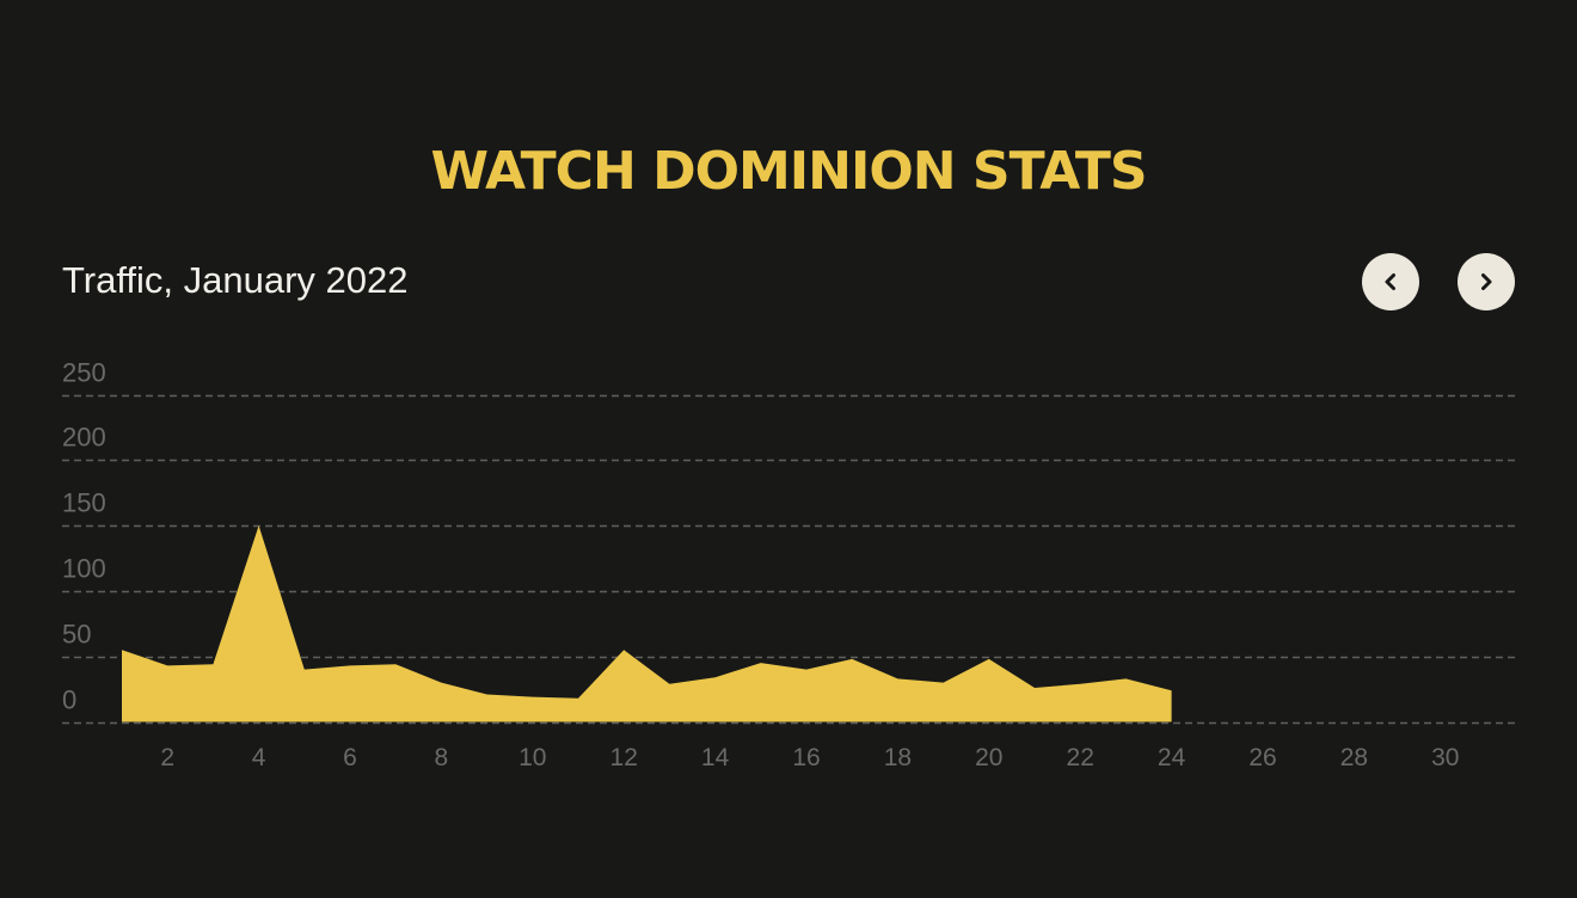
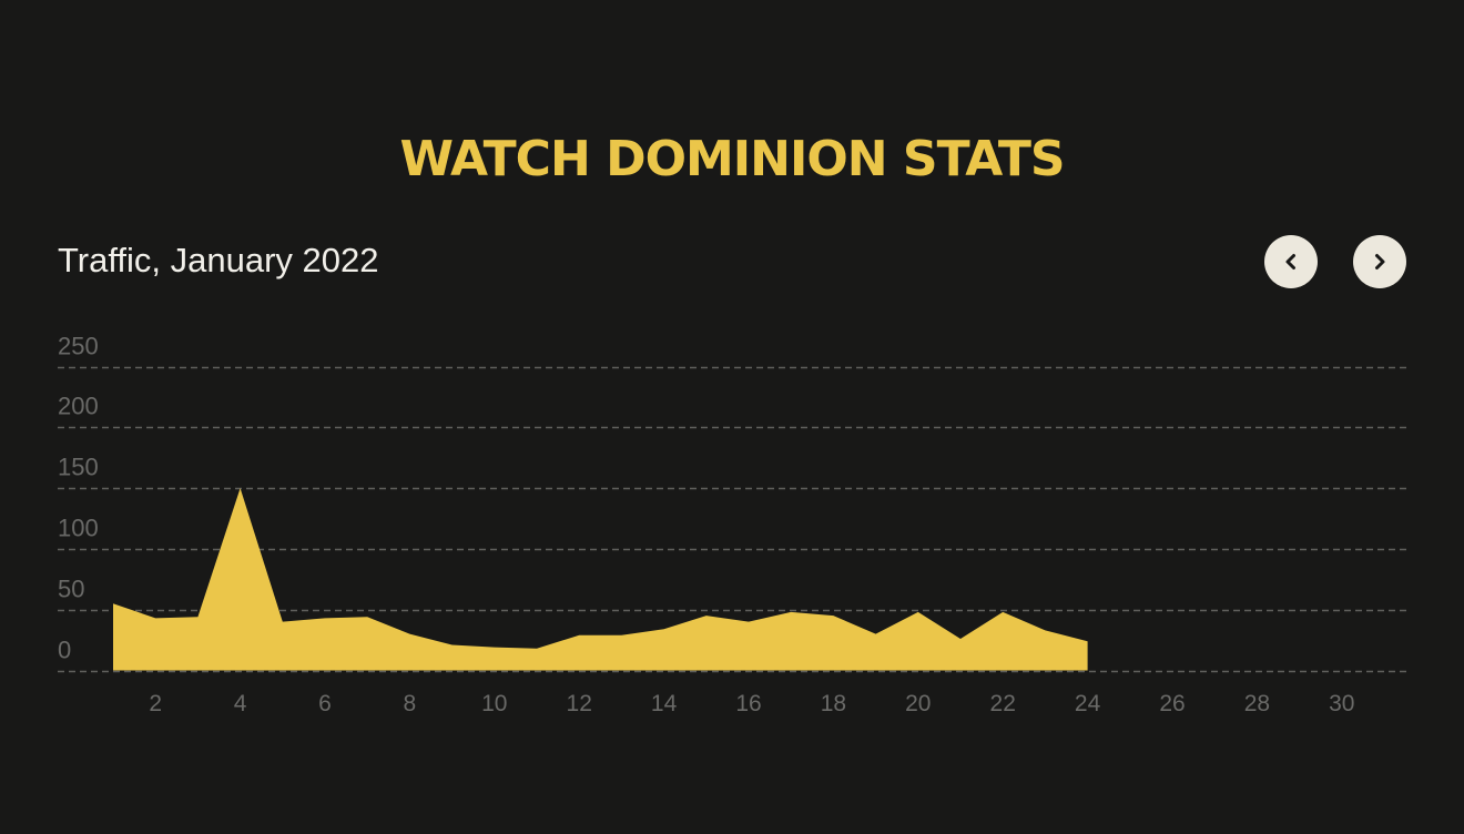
12: 55 -> 29
18: 33 -> 45
22: 29 -> 48
